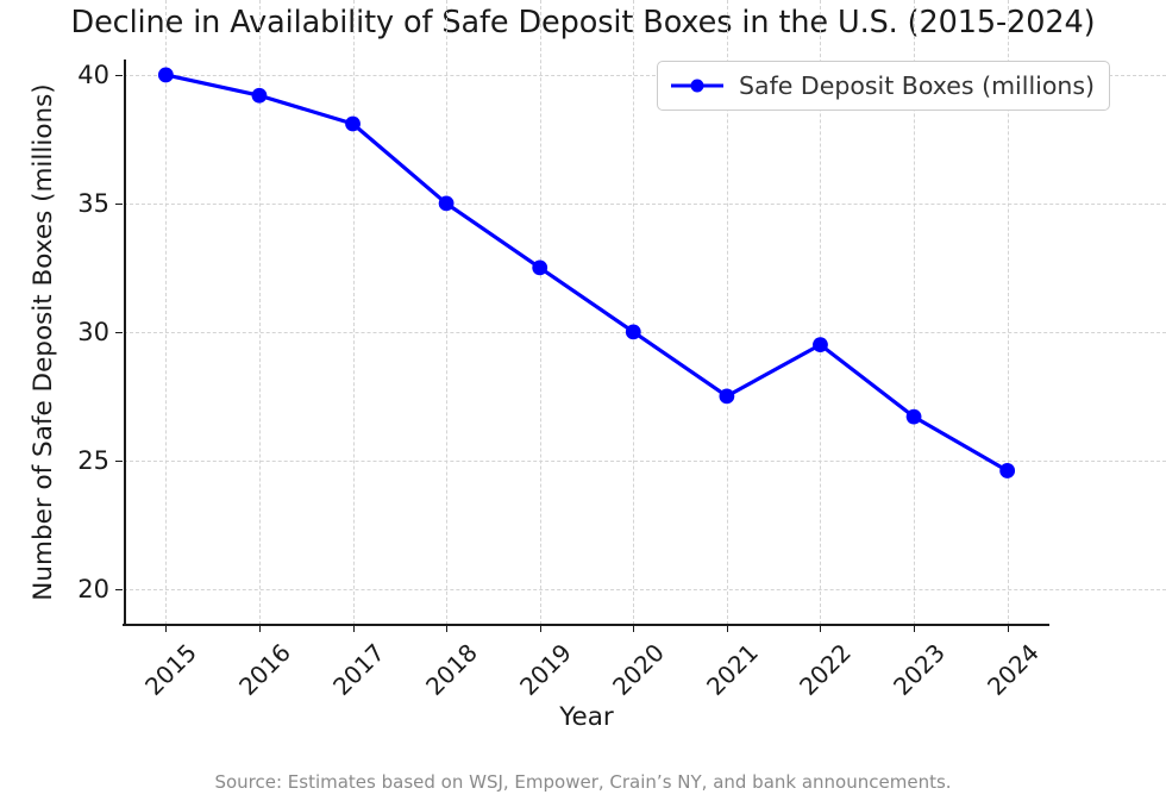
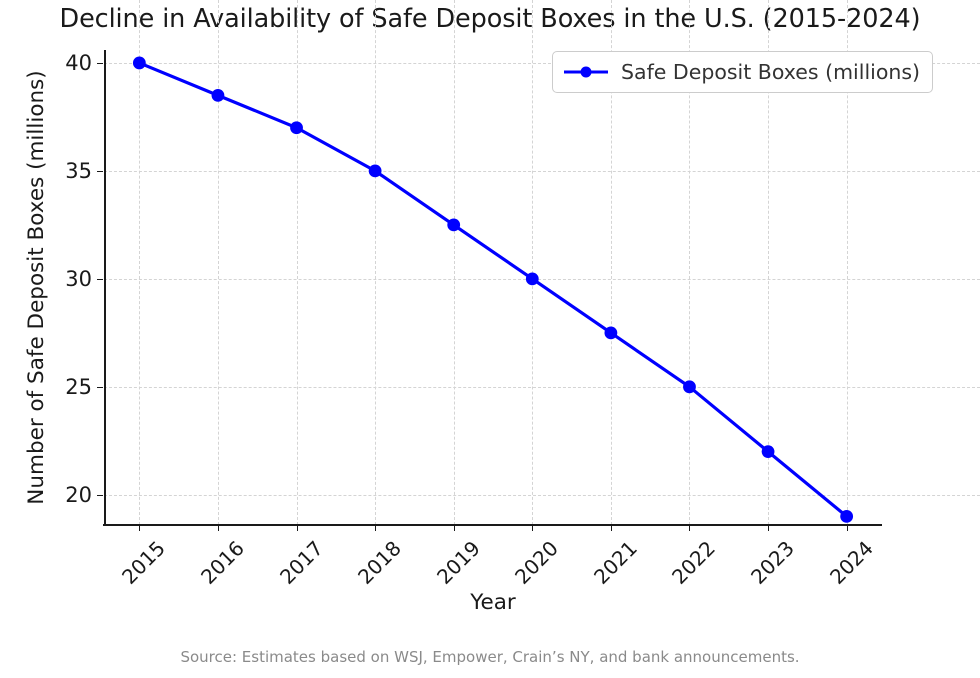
2016: 39.2 -> 38.5
2017: 38.1 -> 37.0
2022: 29.5 -> 25.0
2023: 26.7 -> 22.0
2024: 24.6 -> 19.0
